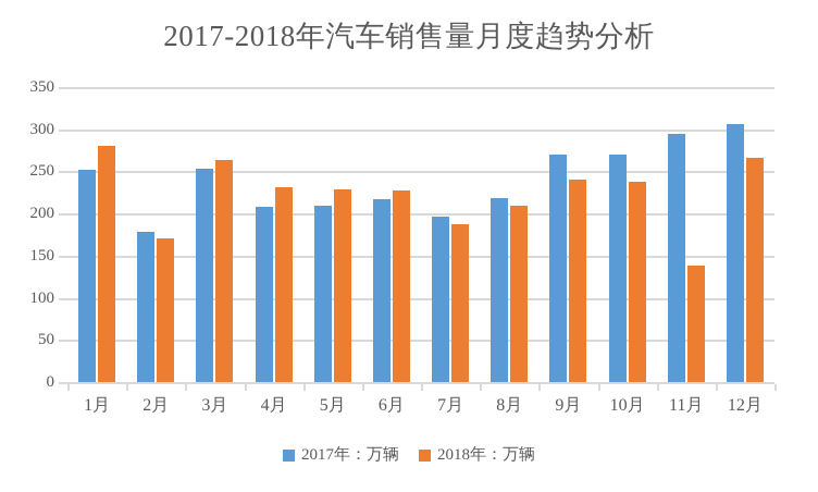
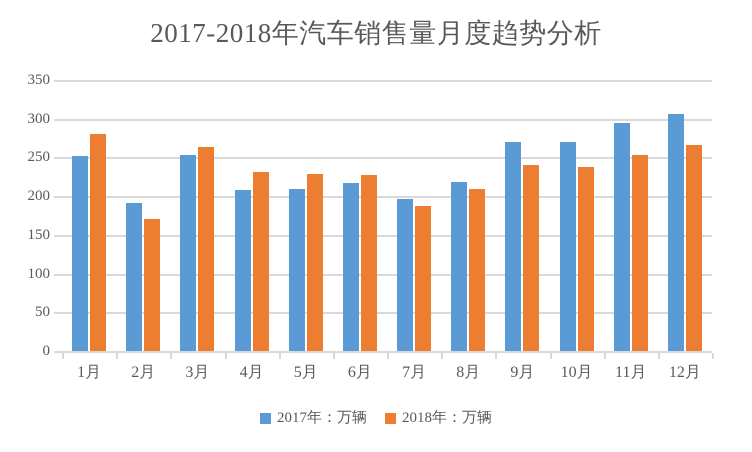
2017年：万辆/2月: 180 -> 190
2018年：万辆/11月: 140 -> 260
